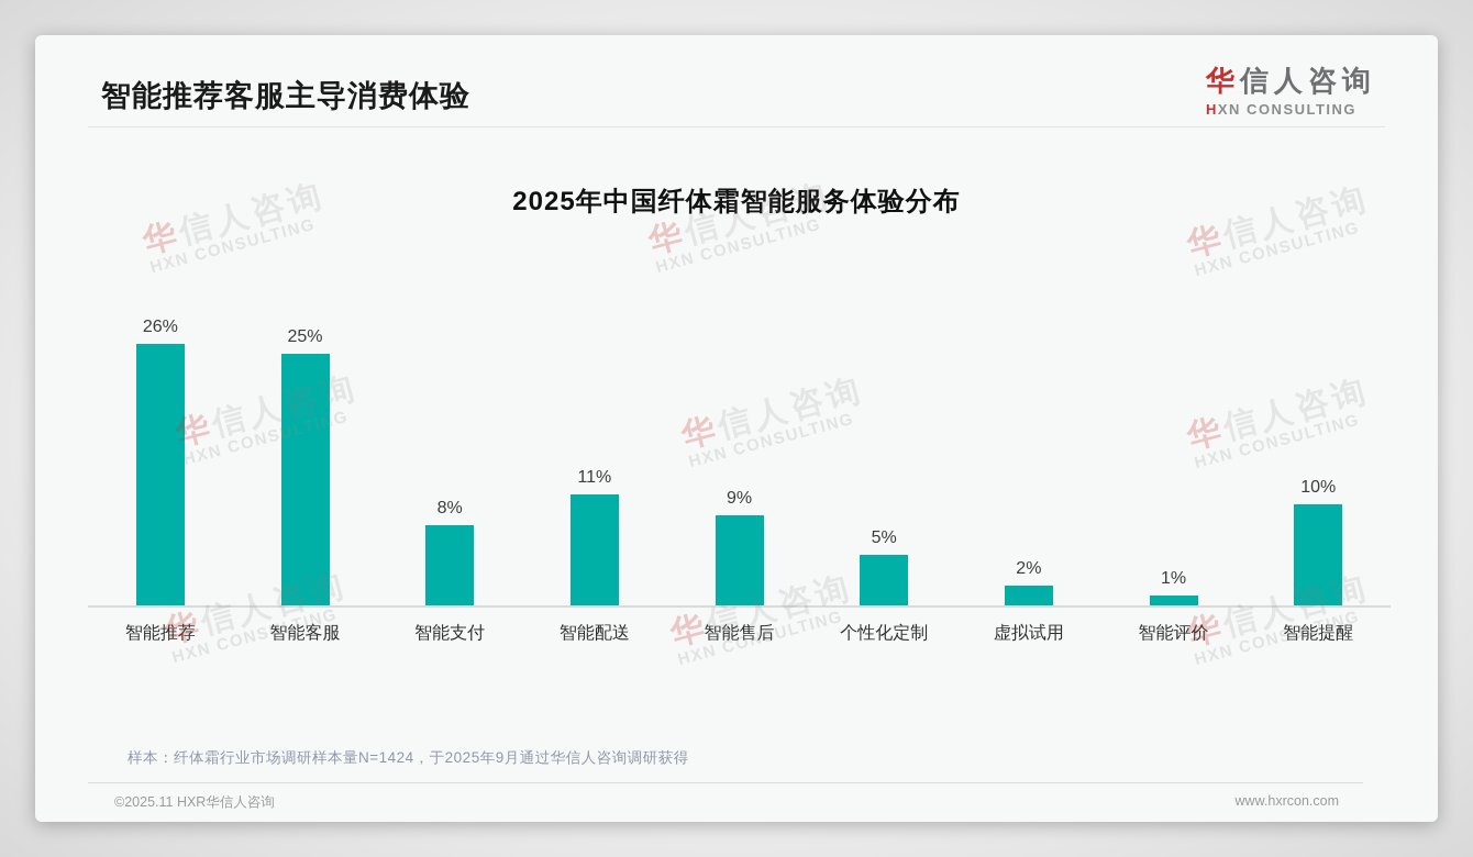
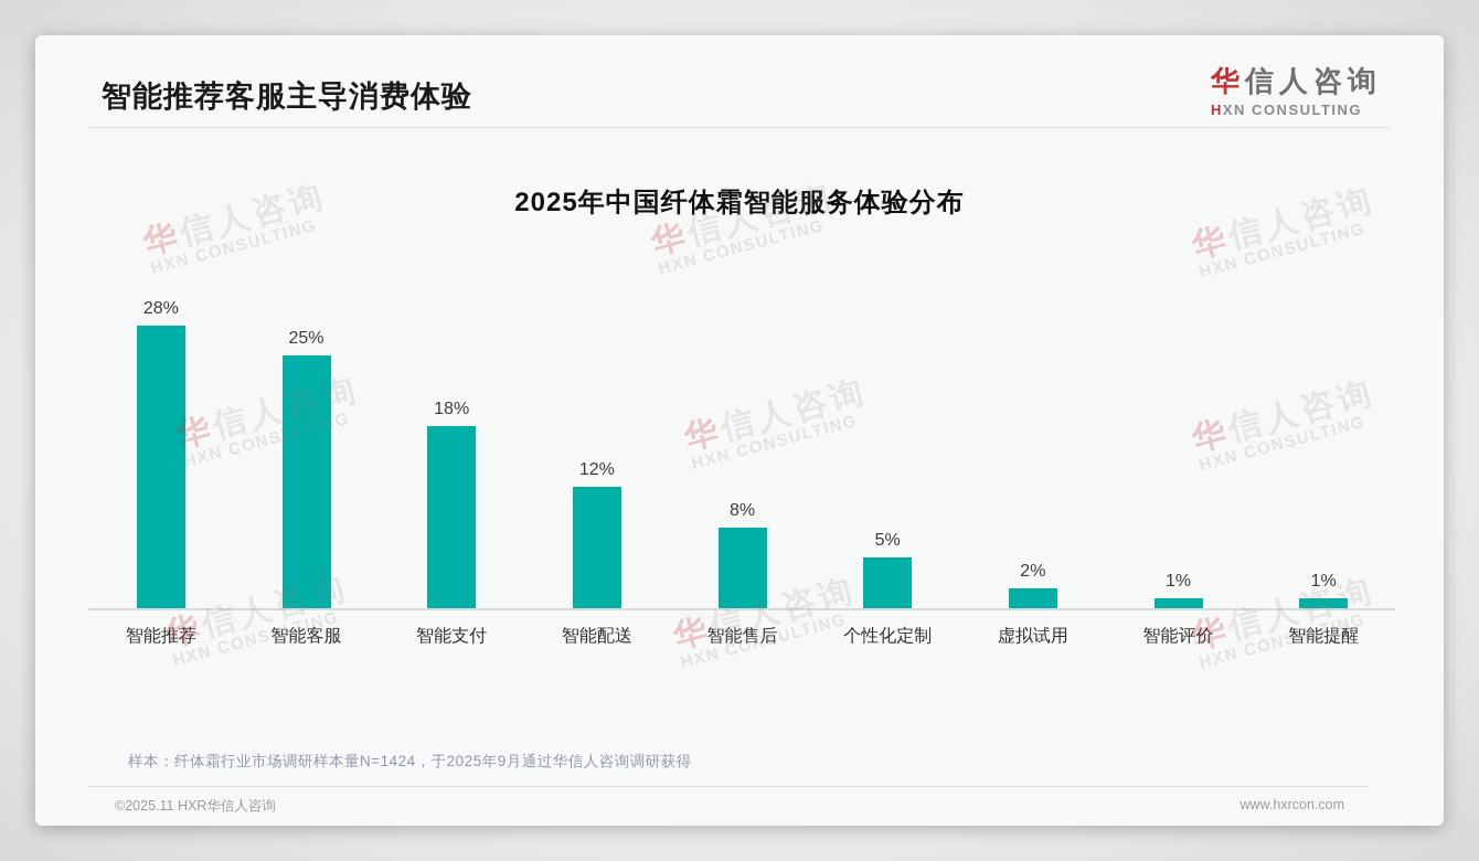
智能推荐: 26% -> 28%
智能支付: 8% -> 18%
智能配送: 11% -> 12%
智能售后: 9% -> 8%
智能提醒: 10% -> 1%
